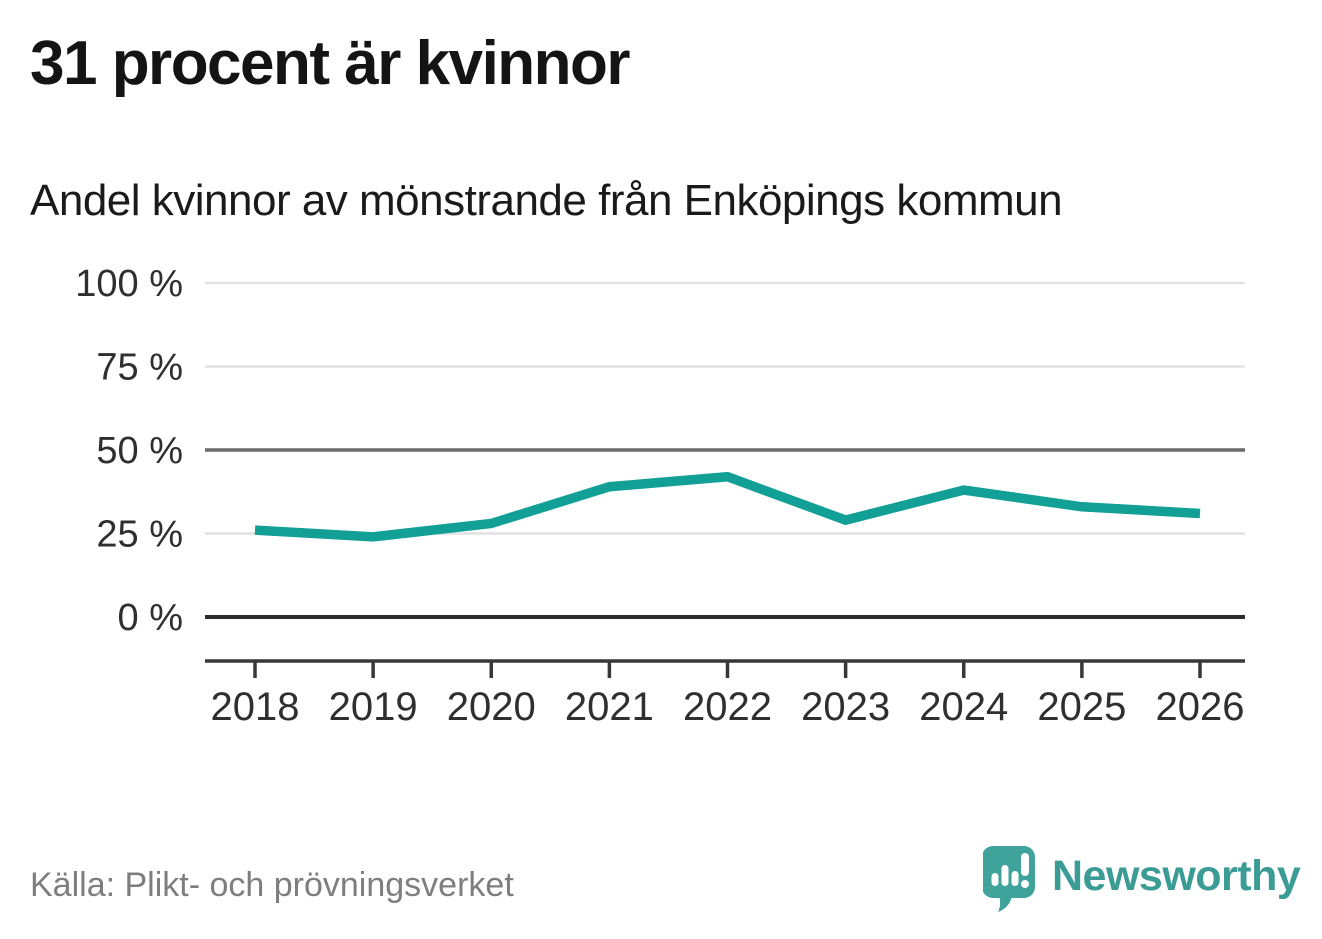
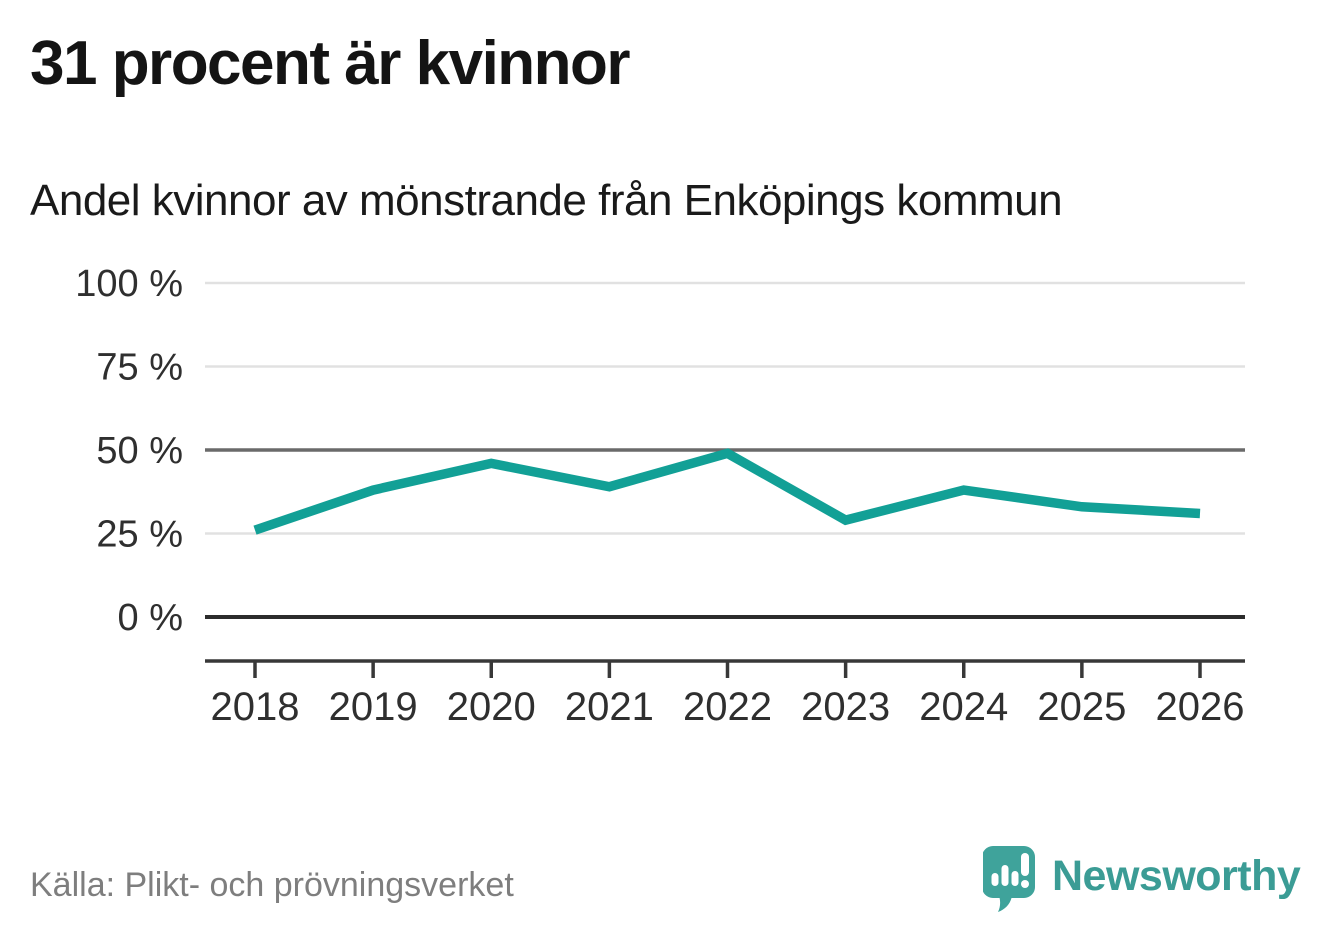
2019: 24% -> 38%
2020: 28% -> 46%
2022: 42% -> 49%
